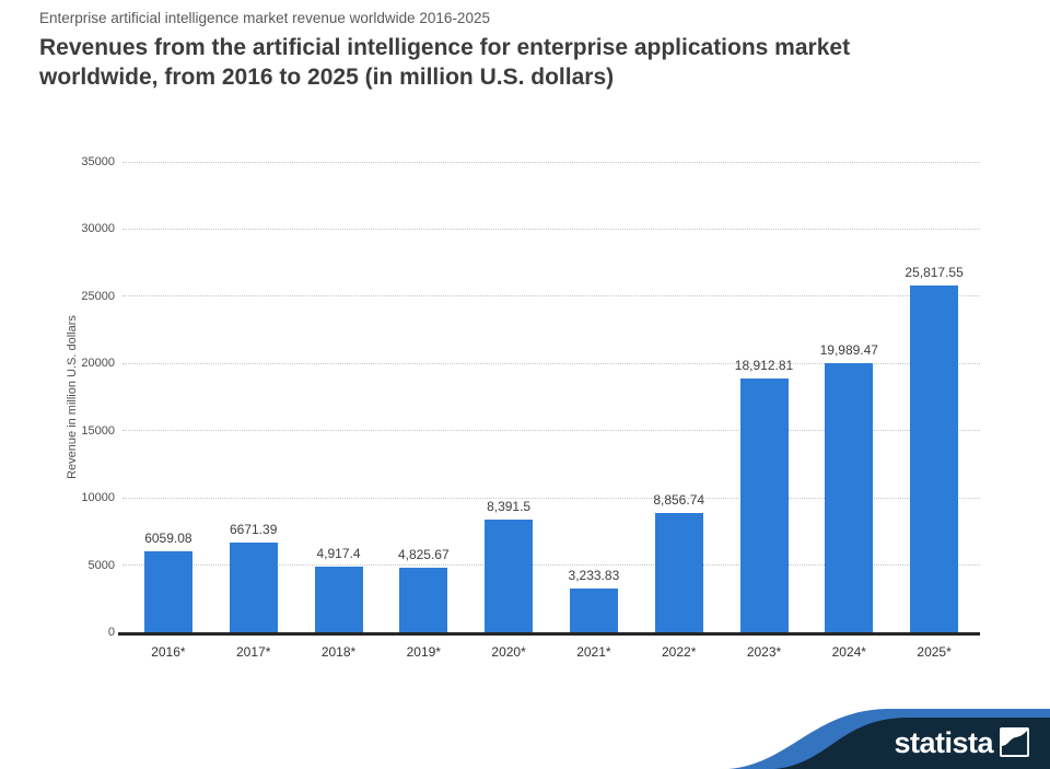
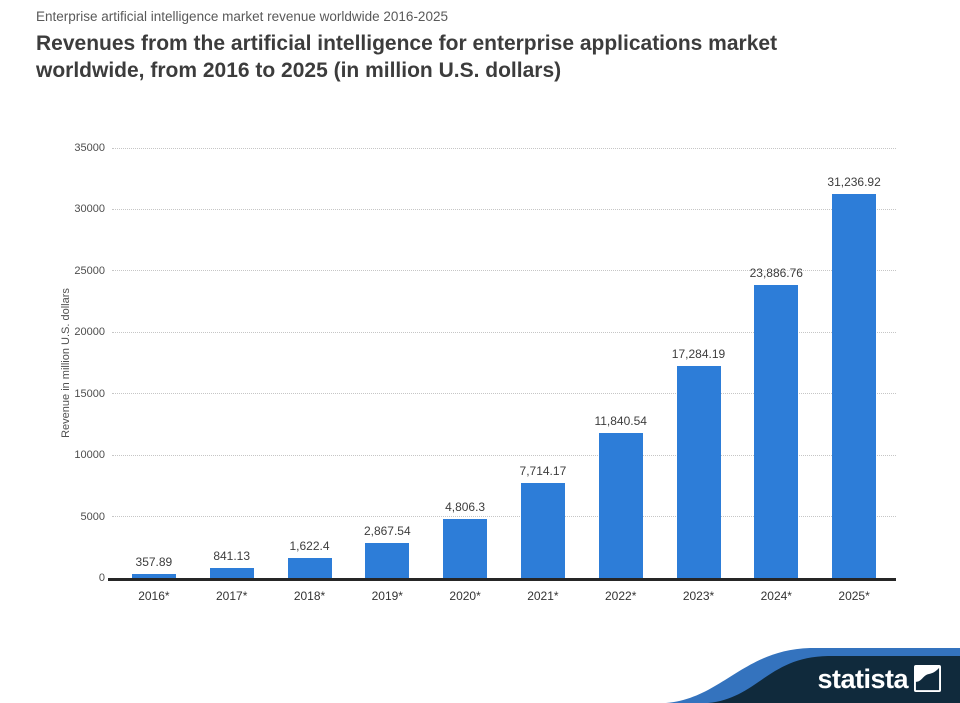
2016*: 6059.08 -> 357.89
2017*: 6671.39 -> 841.13
2018*: 4,917.4 -> 1,622.4
2019*: 4,825.67 -> 2,867.54
2020*: 8,391.5 -> 4,806.3
2021*: 3,233.83 -> 7,714.17
2022*: 8,856.74 -> 11,840.54
2023*: 18,912.81 -> 17,284.19
2024*: 19,989.47 -> 23,886.76
2025*: 25,817.55 -> 31,236.92
